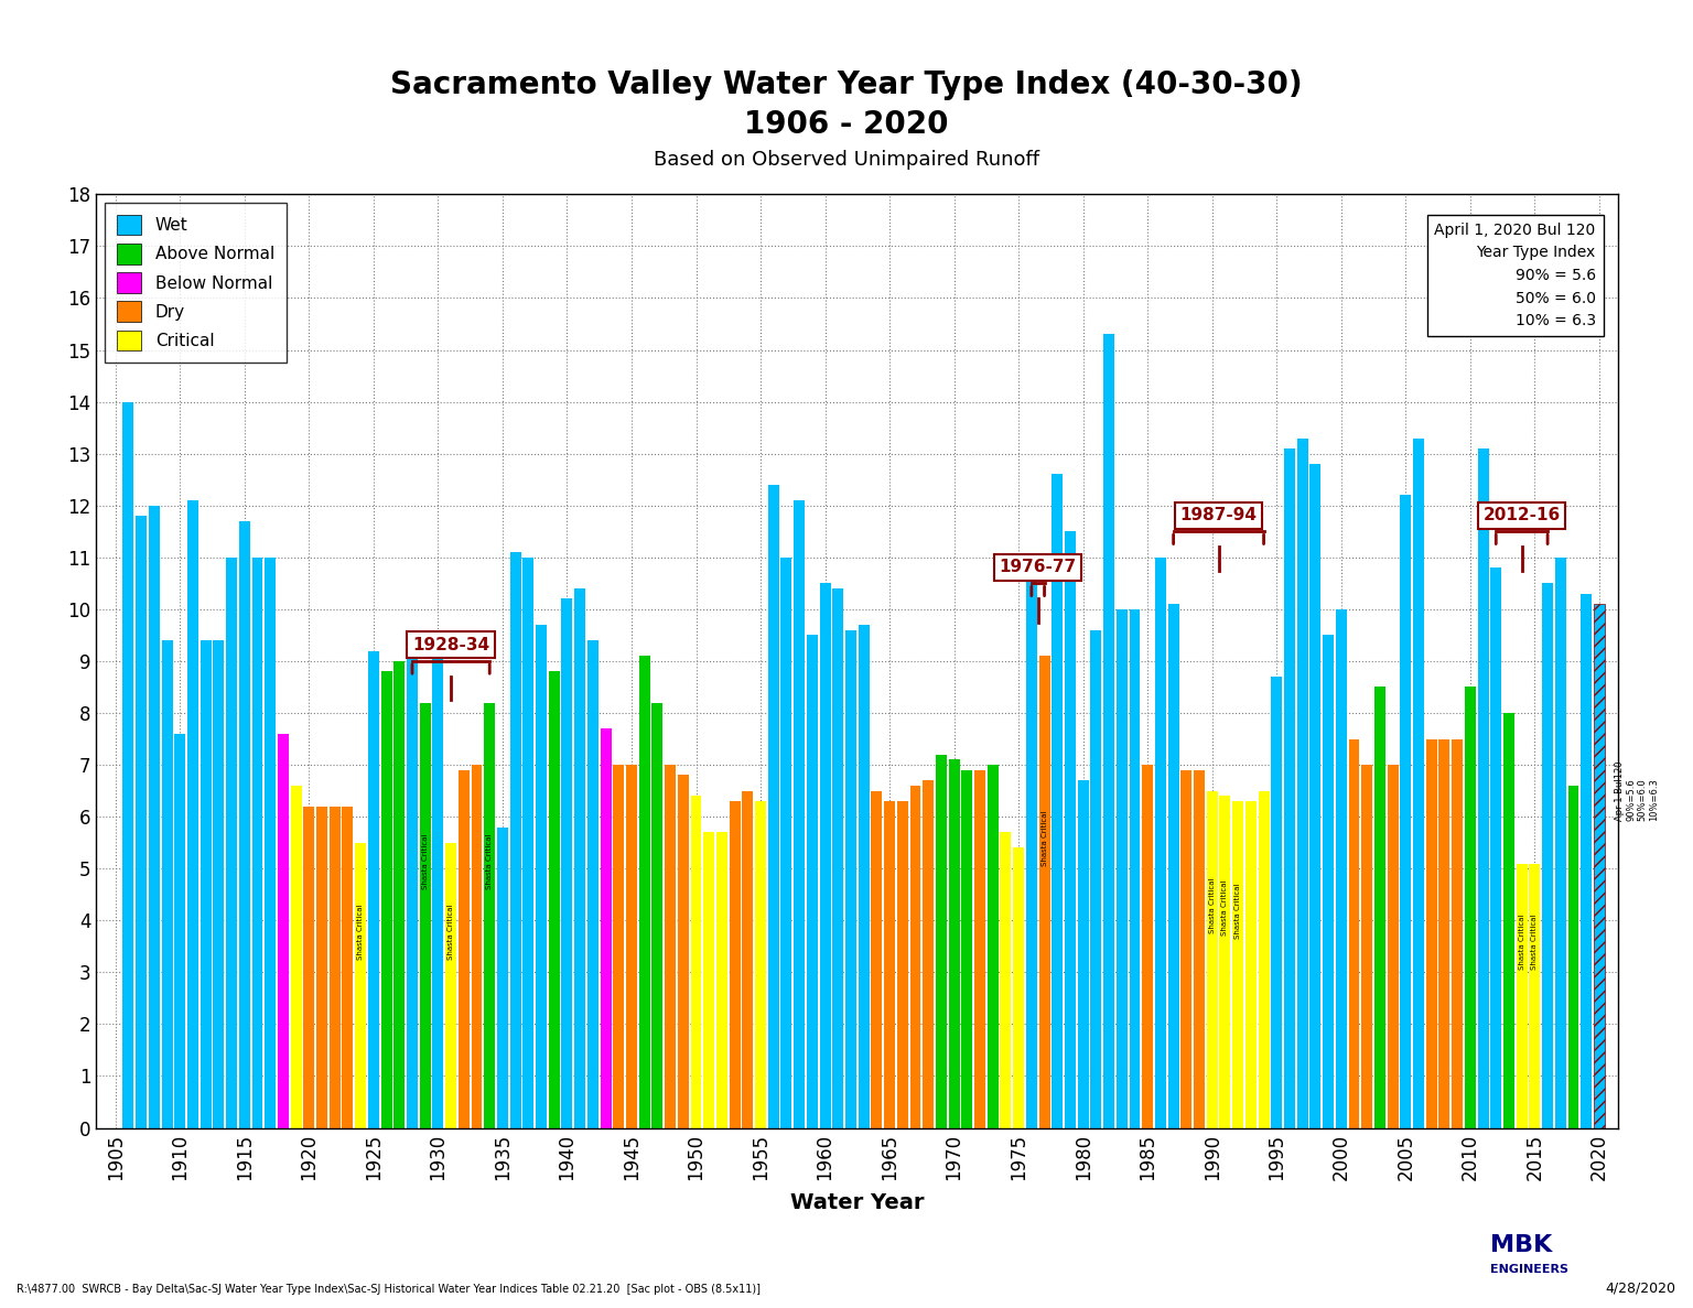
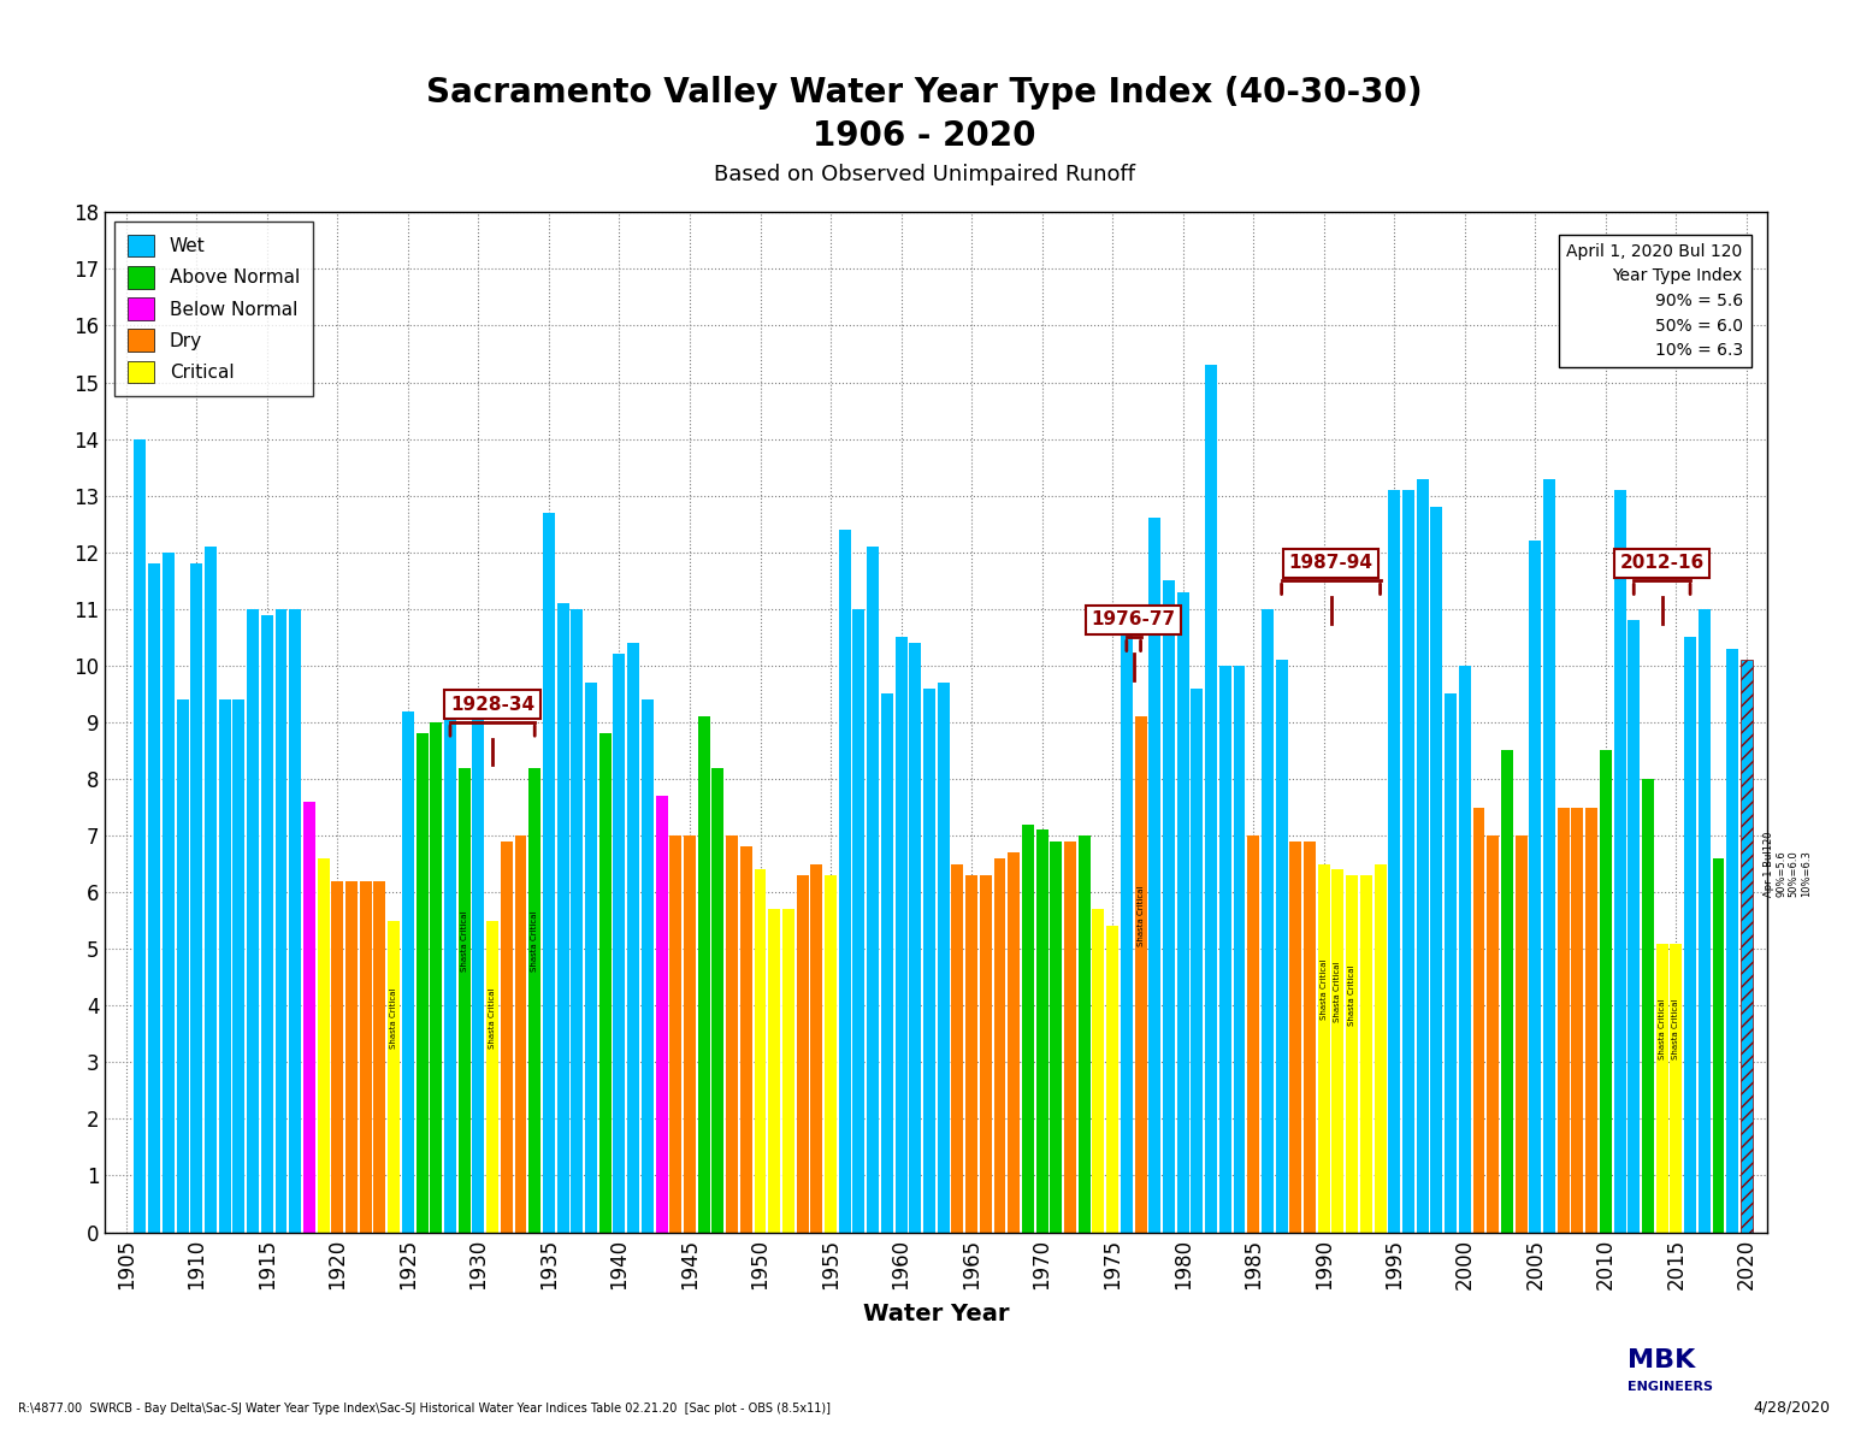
1910: 7.6 -> 11.8
1915: 11.7 -> 10.9
1935: 5.8 -> 12.7
1980: 6.7 -> 11.3
1995: 8.7 -> 13.1
